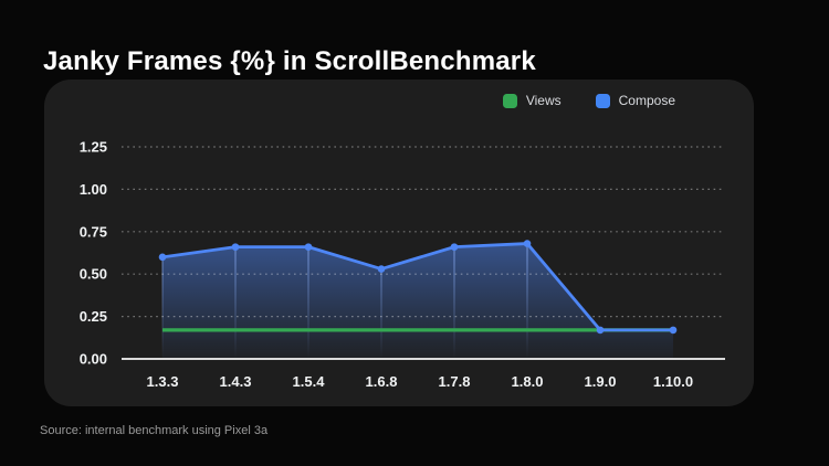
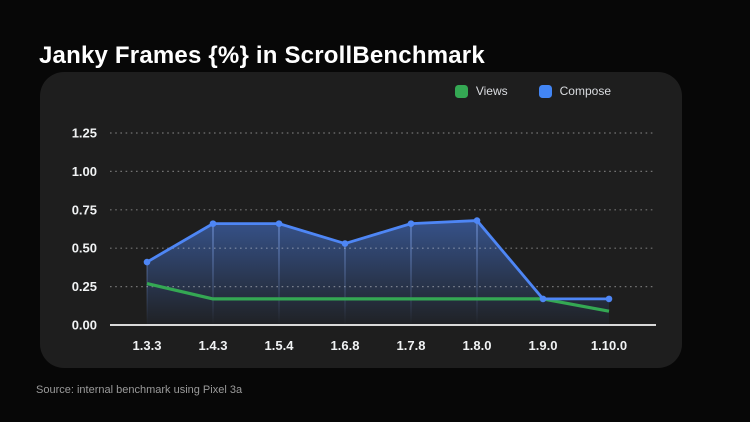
Views/1.3.3: 0.17 -> 0.27
Compose/1.3.3: 0.60 -> 0.41
Views/1.10.0: 0.17 -> 0.09
